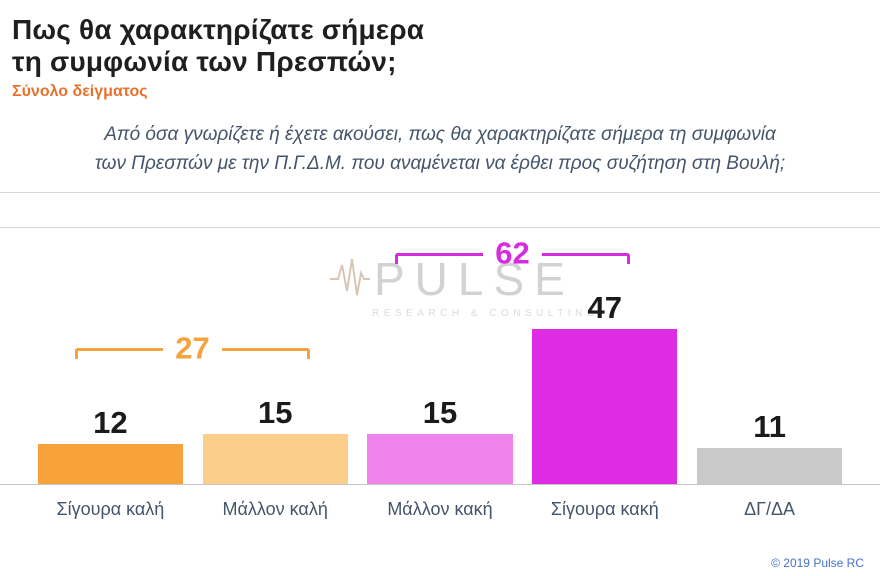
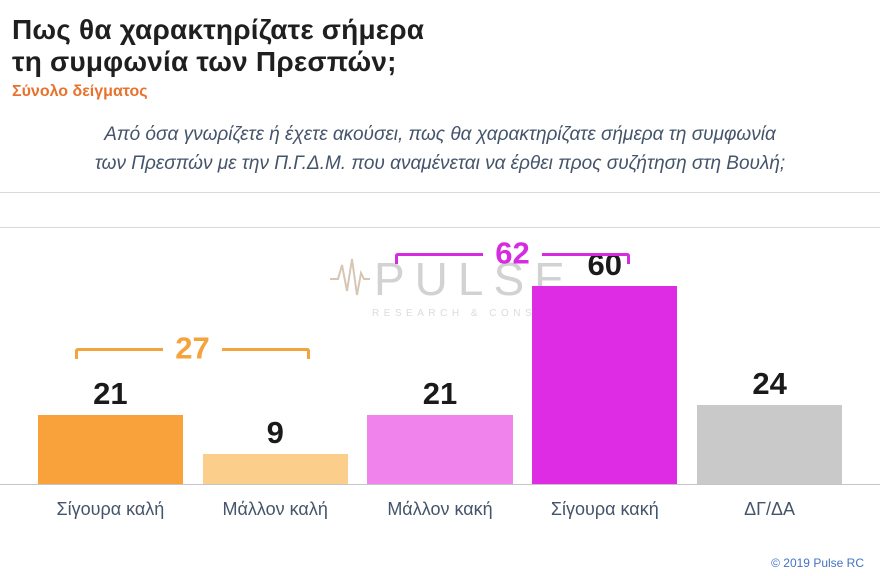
Σίγουρα καλή: 12 -> 21
Μάλλον καλή: 15 -> 9
Μάλλον κακή: 15 -> 21
Σίγουρα κακή: 47 -> 60
ΔΓ/ΔΑ: 11 -> 24
